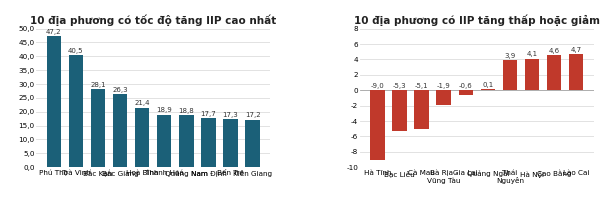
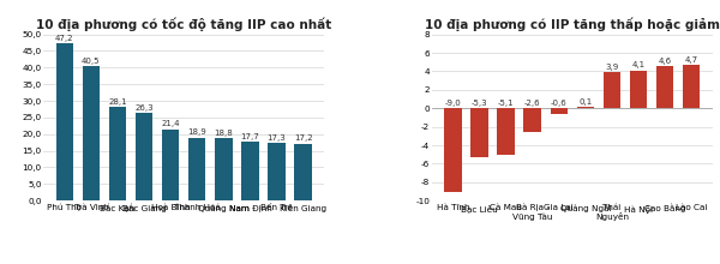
10 địa phương có IIP tăng thấp hoặc giảm/Bà Rịa - Vũng Tàu: -1.9 -> -2.6
